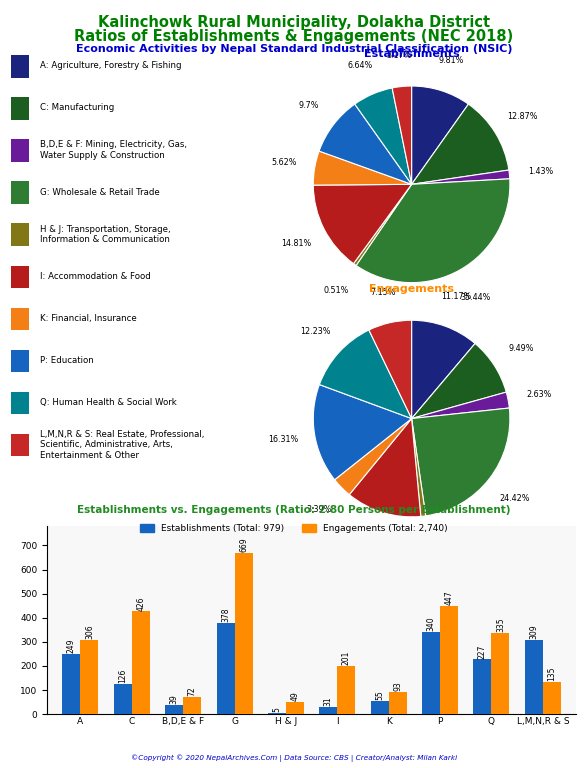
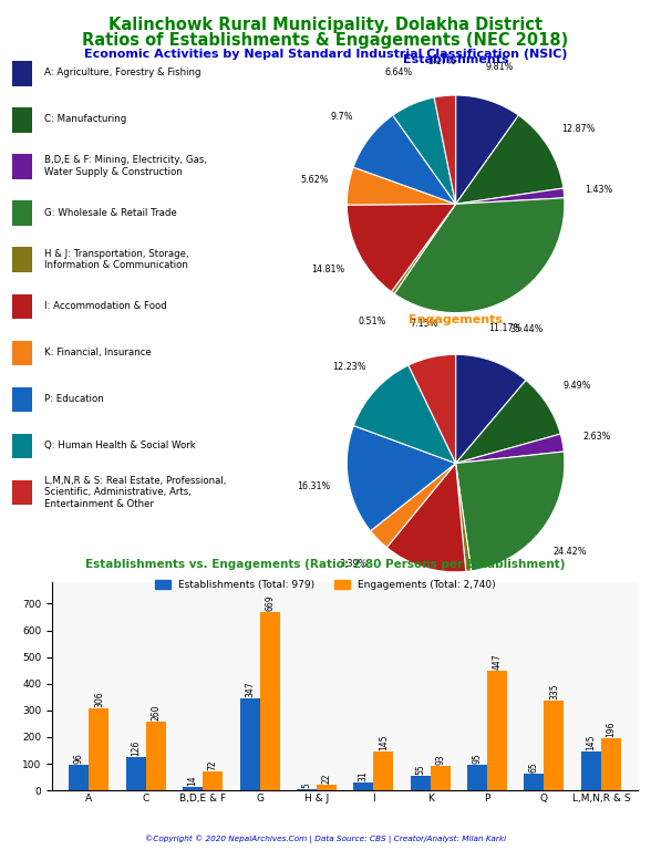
Establishments (Total: 979)/A: 249 -> 96
Engagements (Total: 2,740)/C: 426 -> 260
Establishments (Total: 979)/B,D,E & F: 39 -> 14
Establishments (Total: 979)/G: 378 -> 347
Engagements (Total: 2,740)/H & J: 49 -> 22
Engagements (Total: 2,740)/I: 201 -> 145
Establishments (Total: 979)/P: 340 -> 95
Establishments (Total: 979)/Q: 227 -> 65
Establishments (Total: 979)/L,M,N,R & S: 309 -> 145
Engagements (Total: 2,740)/L,M,N,R & S: 135 -> 196
